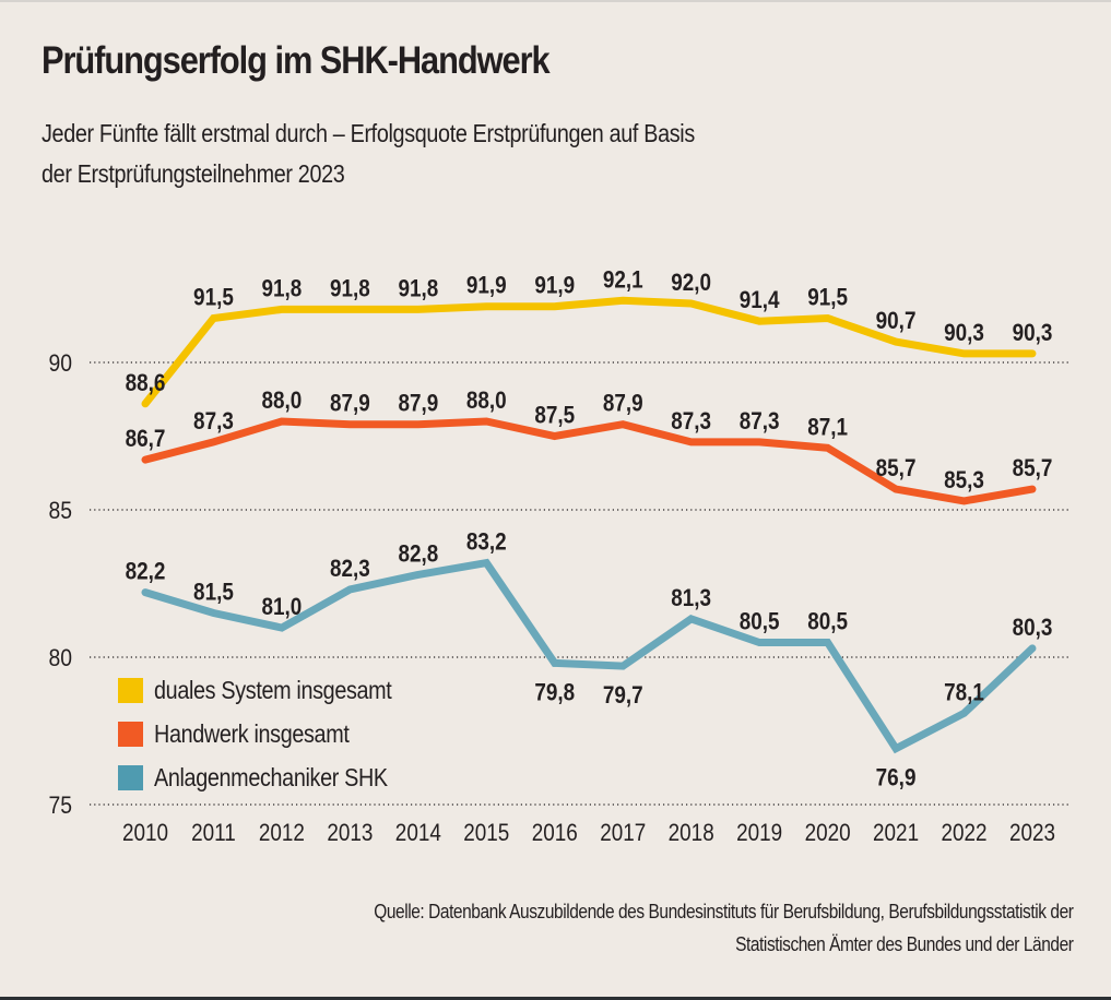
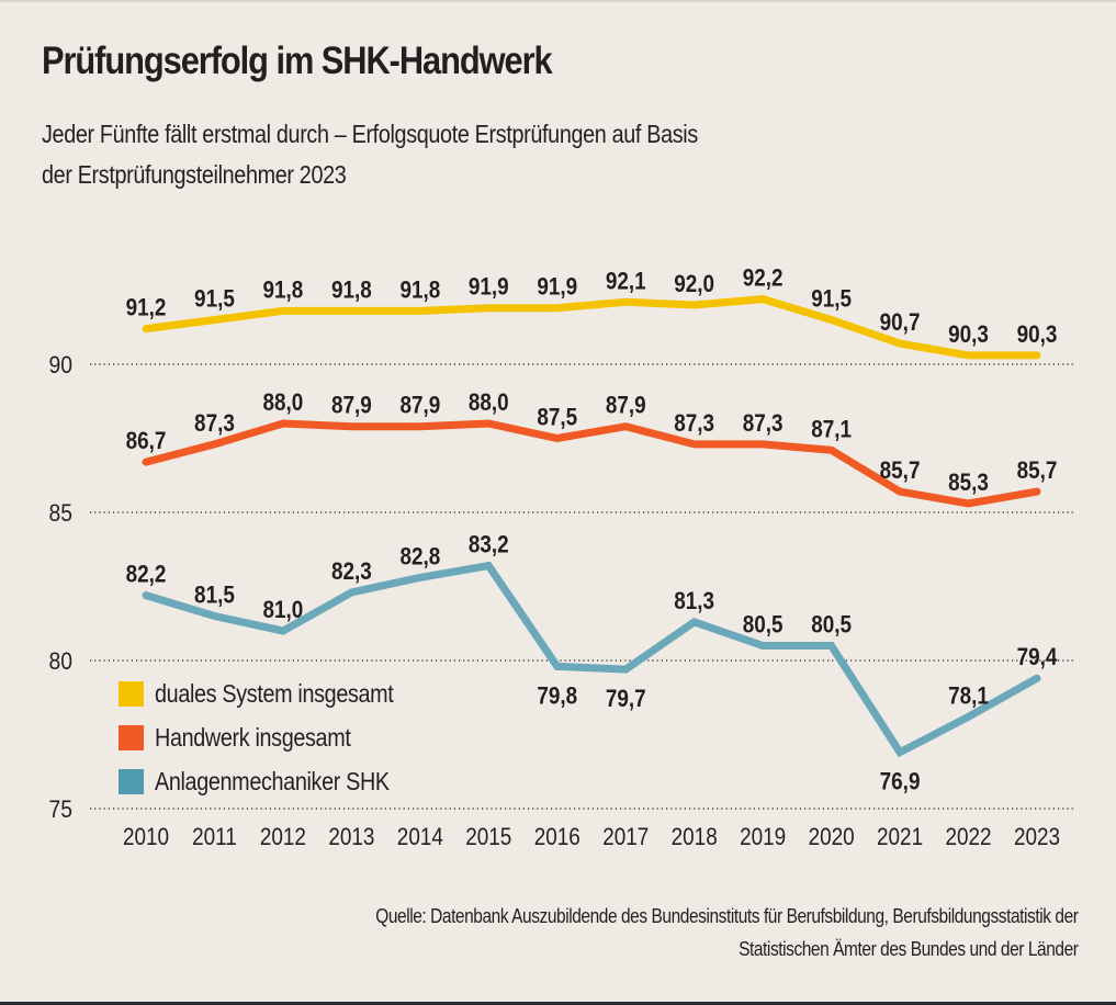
duales System insgesamt/2010: 88,6 -> 91,2
duales System insgesamt/2019: 91,4 -> 92,2
Anlagenmechaniker SHK/2023: 80,3 -> 79,4
